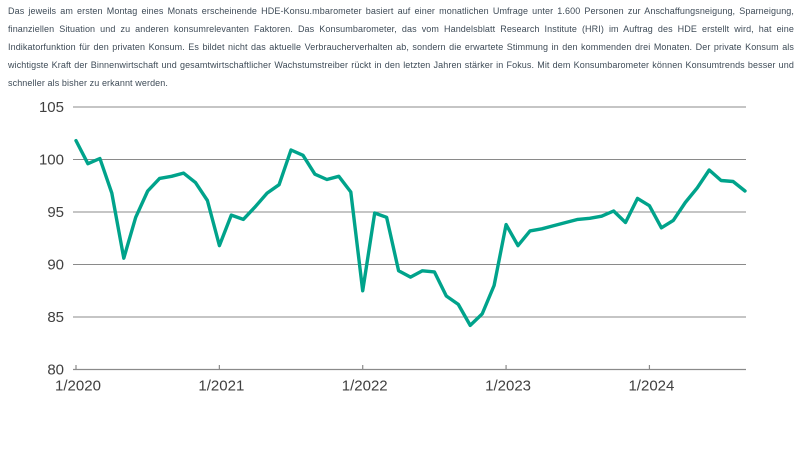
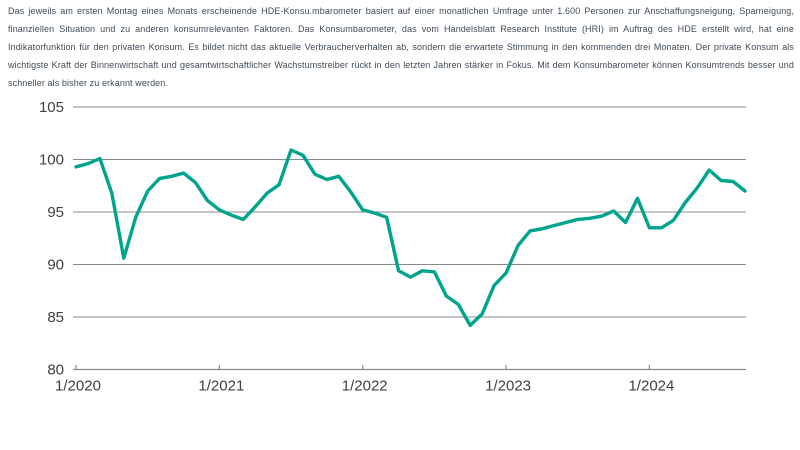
1/2020: 101.8 -> 99.3
1/2021: 91.8 -> 95.2
1/2022: 87.5 -> 95.2
1/2023: 93.8 -> 89.2
1/2024: 95.6 -> 93.5
